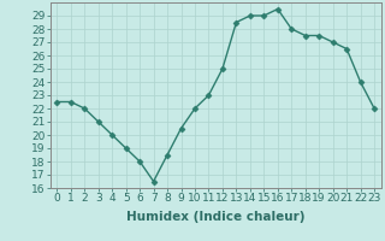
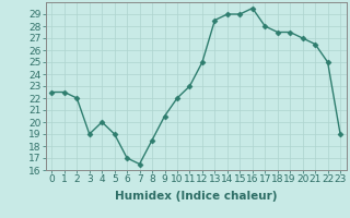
3: 21.0 -> 19.0
6: 18.0 -> 17.0
22: 24.0 -> 25.0
23: 22.0 -> 19.0
